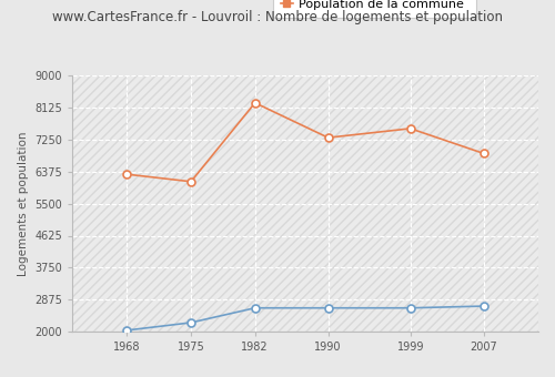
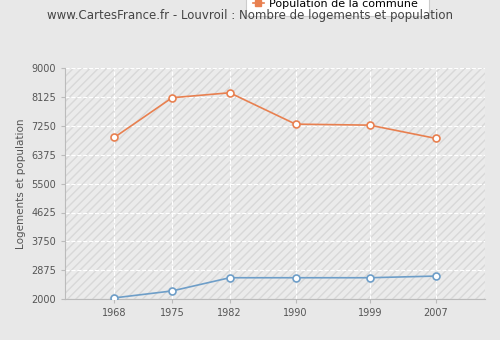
Population de la commune/1968: 6300 -> 6900
Population de la commune/1975: 6100 -> 8100
Population de la commune/1999: 7550 -> 7270
